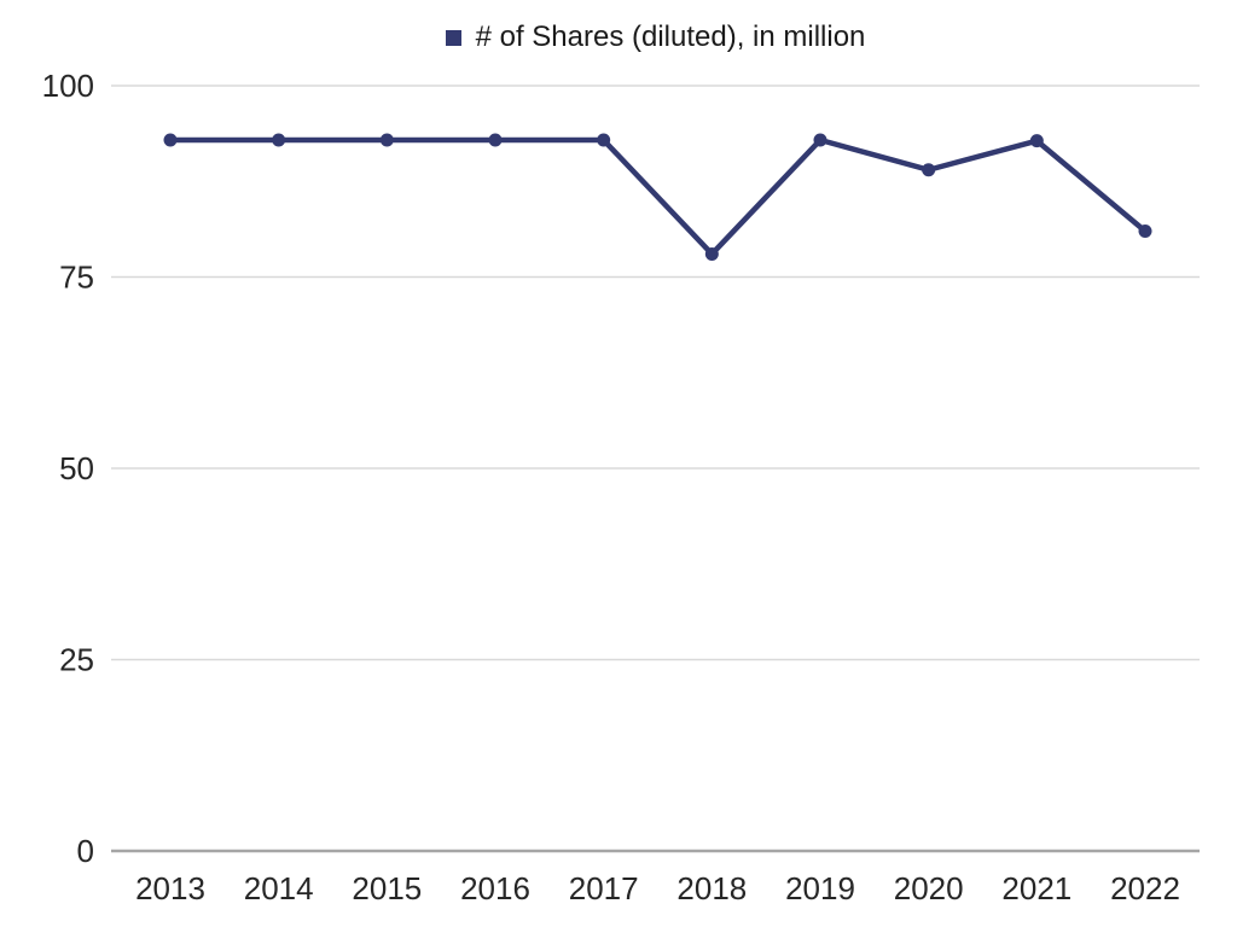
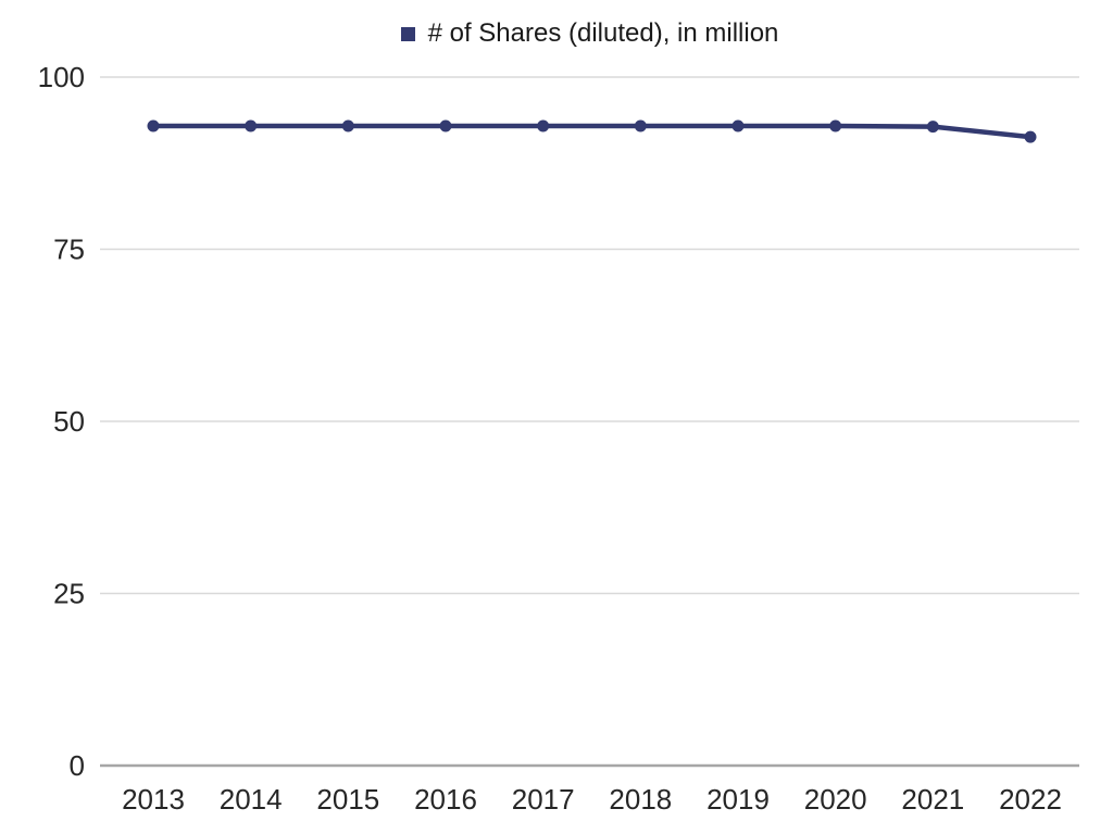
2018: 78 -> 93
2020: 89 -> 93
2022: 81 -> 91
